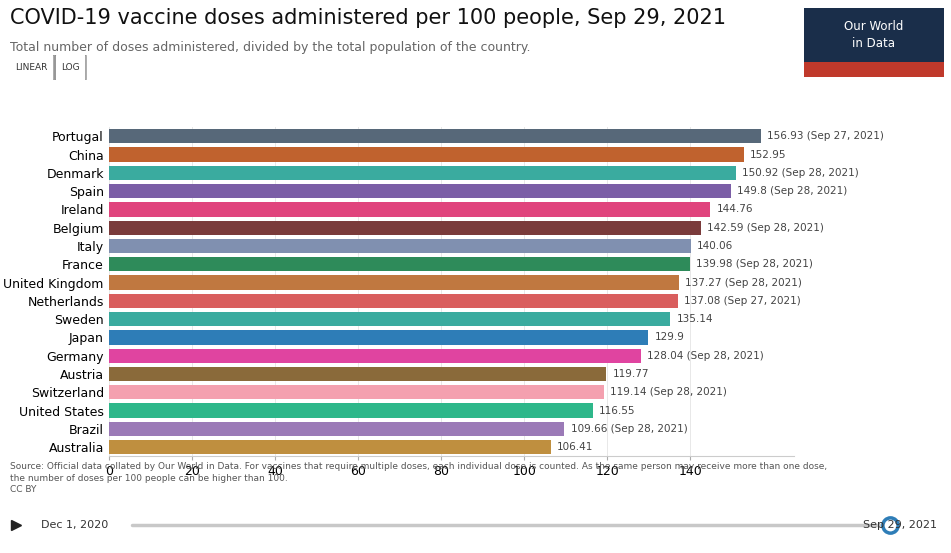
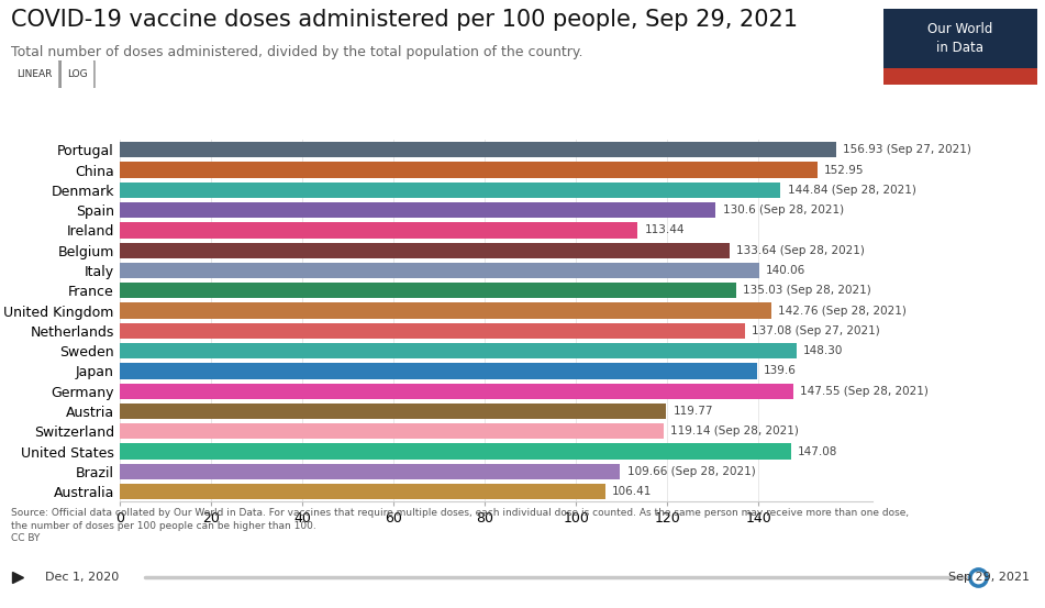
Denmark: 150.92 -> 144.84
Spain: 149.8 -> 130.6
Ireland: 144.76 -> 113.44
Belgium: 142.59 -> 133.64
France: 139.98 -> 135.03
United Kingdom: 137.27 -> 142.76
Sweden: 135.14 -> 148.30
Japan: 129.9 -> 139.6
Germany: 128.04 -> 147.55
United States: 116.55 -> 147.08
